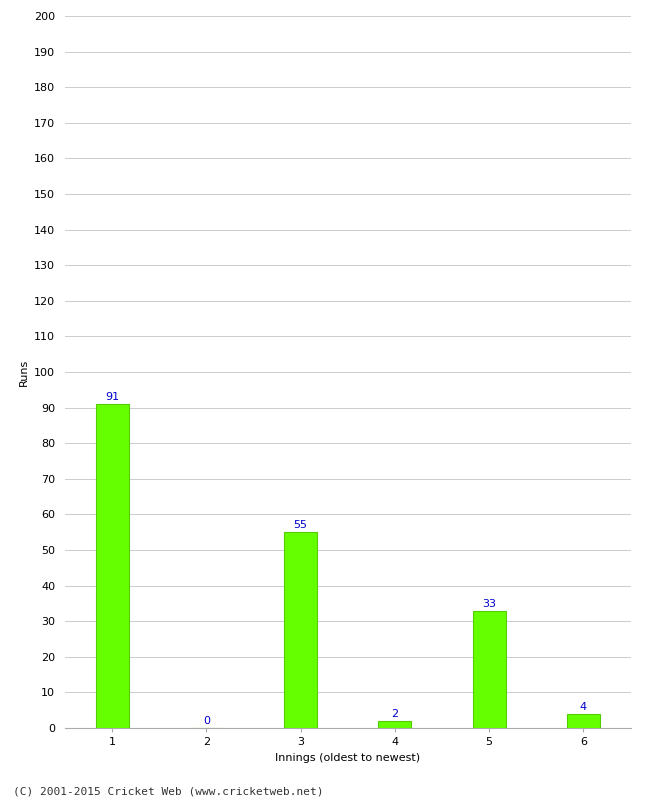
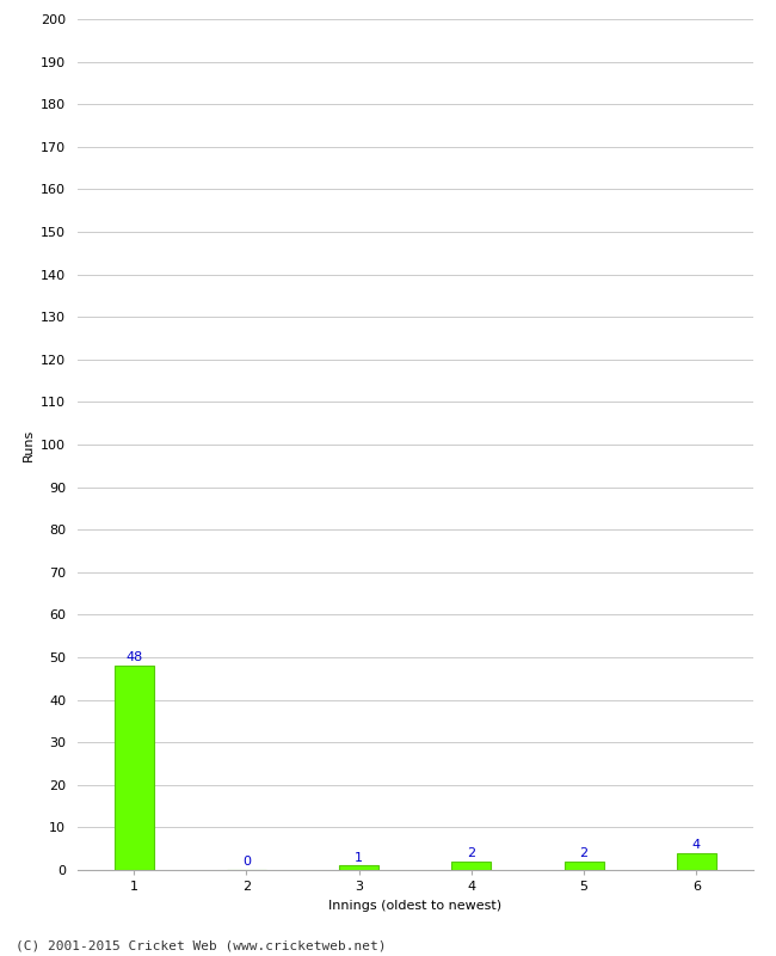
1: 91 -> 48
3: 55 -> 1
5: 33 -> 2
